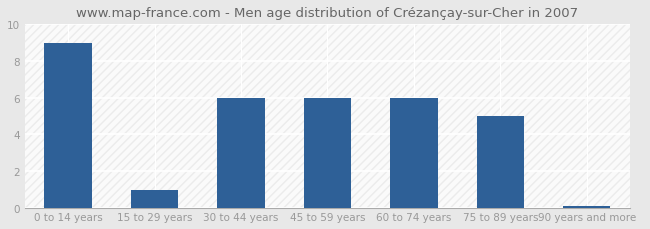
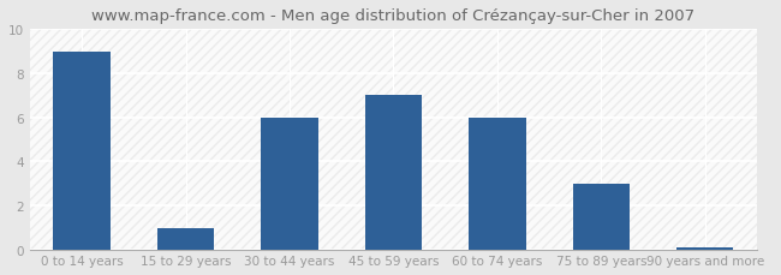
45 to 59 years: 6.0 -> 7.0
75 to 89 years: 5.0 -> 3.0
